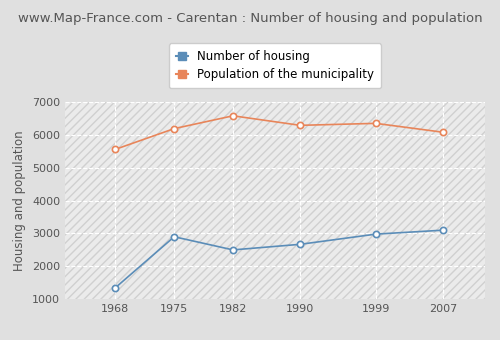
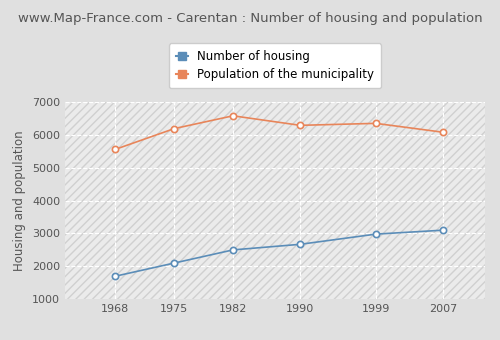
Number of housing/1968: 1350 -> 1700
Number of housing/1975: 2900 -> 2100
